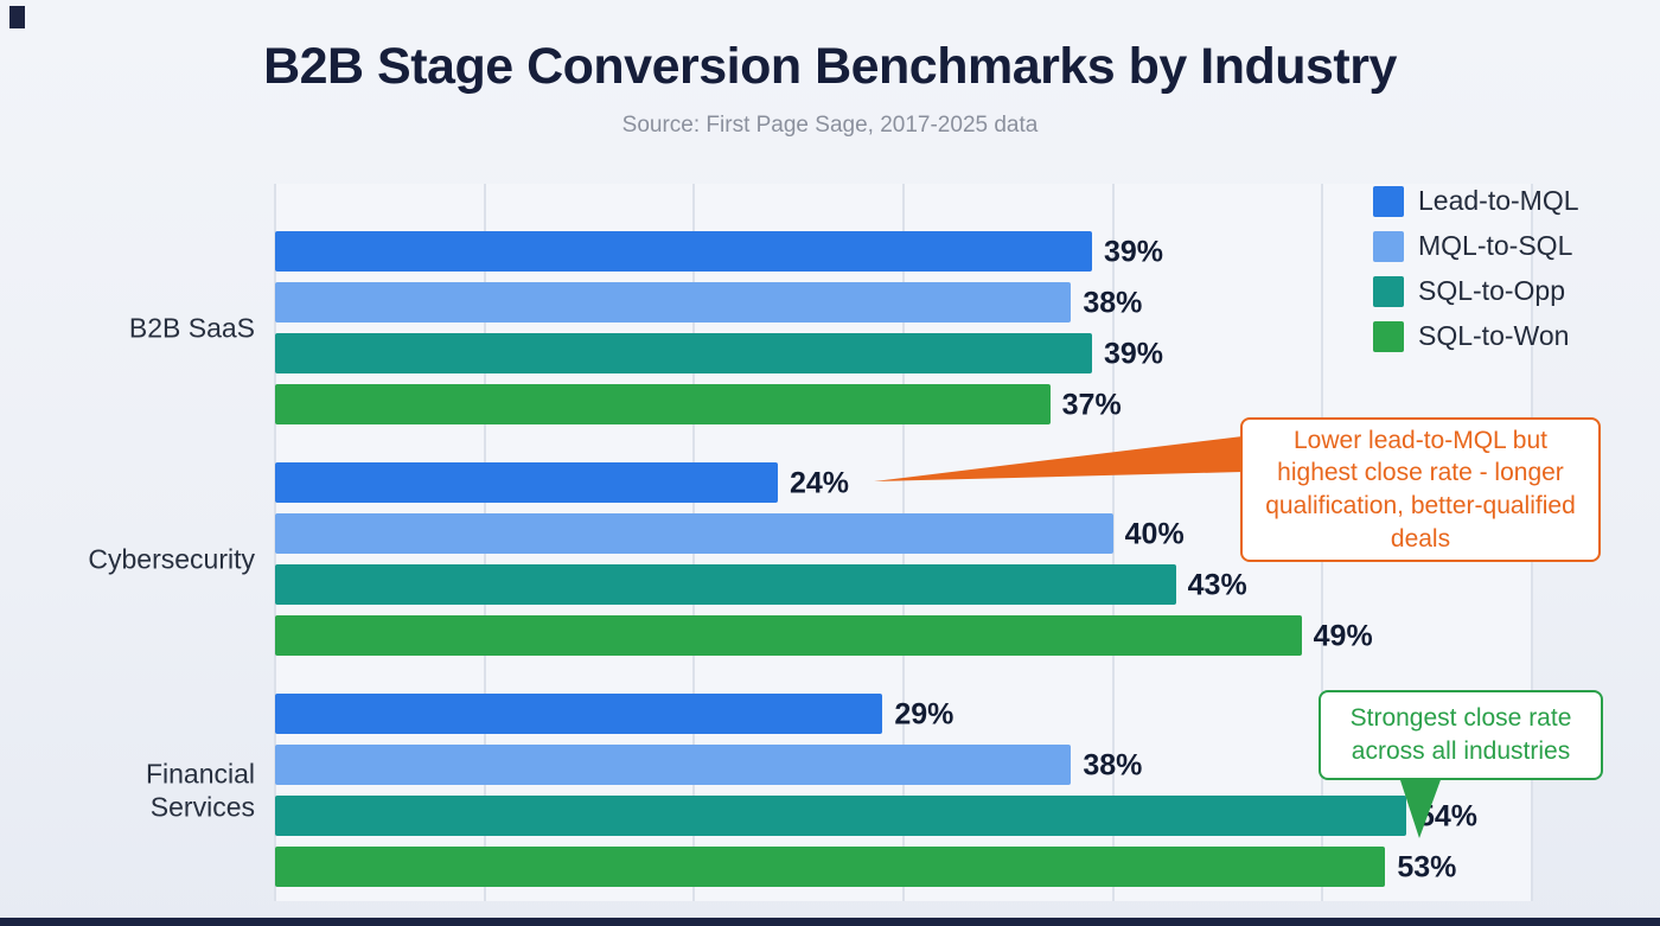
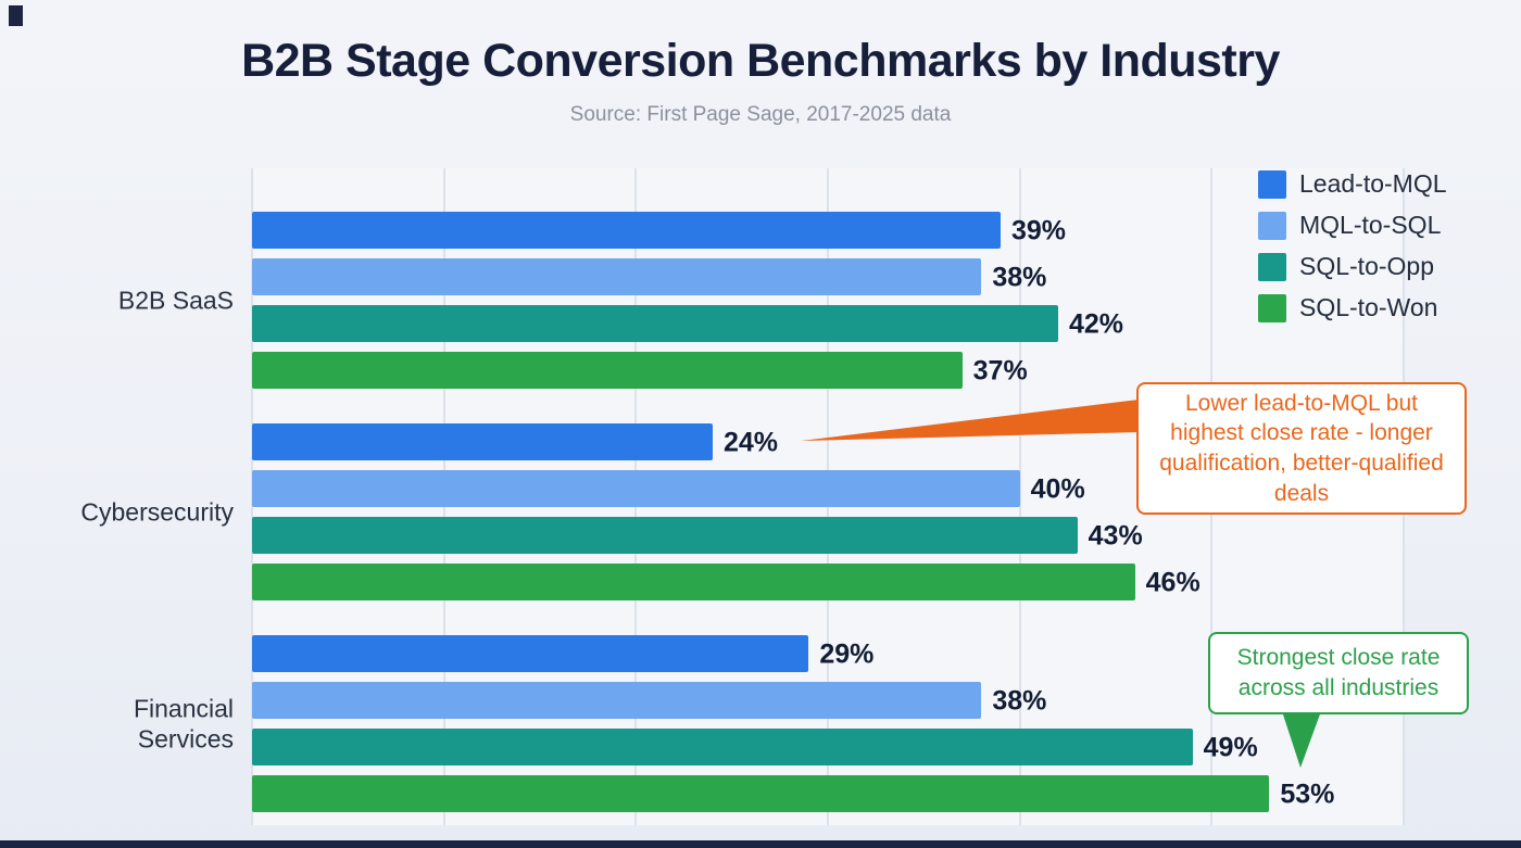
SQL-to-Opp/B2B SaaS: 39% -> 42%
SQL-to-Won/Cybersecurity: 49% -> 46%
SQL-to-Opp/Financial Services: 54% -> 49%
